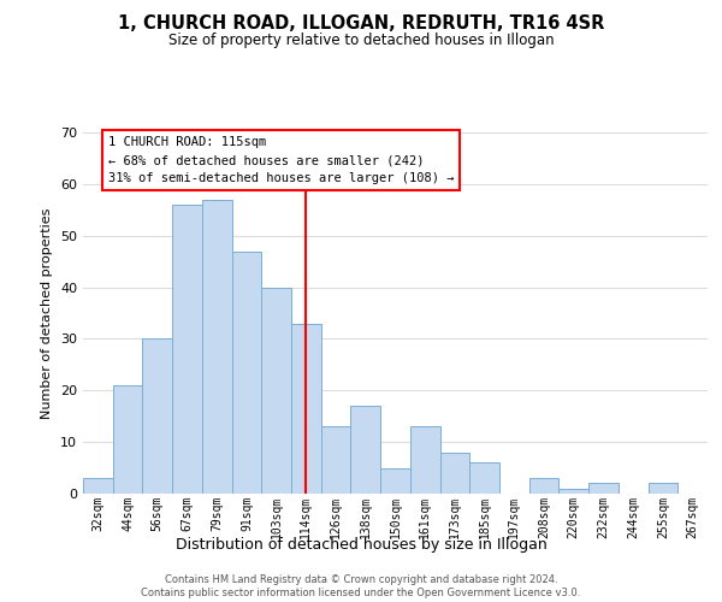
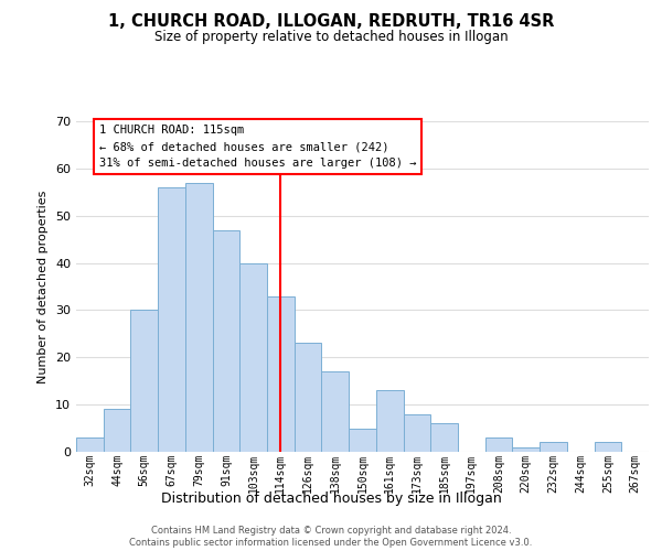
44sqm: 21 -> 9
126sqm: 13 -> 23
